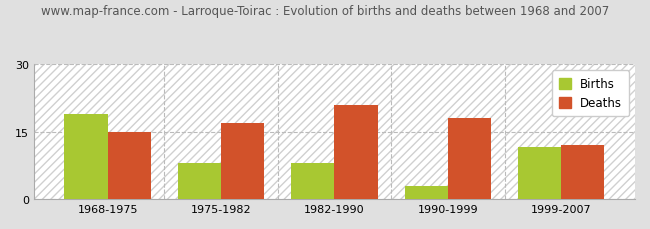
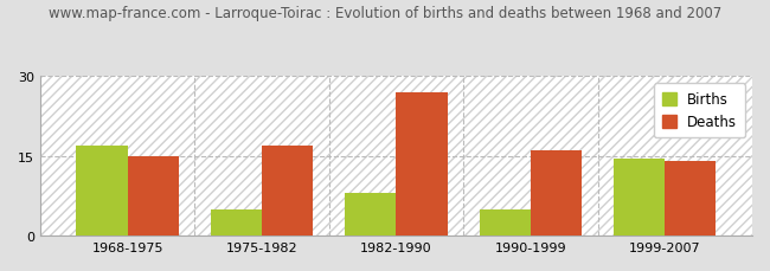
Births/1968-1975: 19.0 -> 17.0
Births/1975-1982: 8.0 -> 5.0
Deaths/1982-1990: 21 -> 27
Births/1990-1999: 3.0 -> 5.0
Deaths/1990-1999: 18 -> 16
Births/1999-2007: 11.5 -> 14.5
Deaths/1999-2007: 12 -> 14
